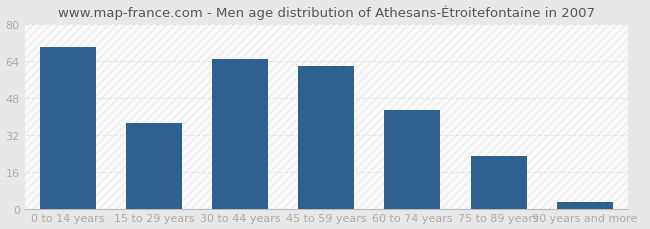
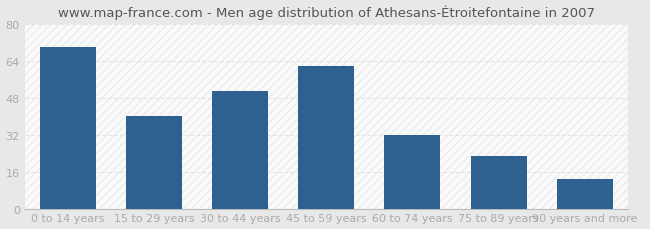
15 to 29 years: 37 -> 40
30 to 44 years: 65 -> 51
60 to 74 years: 43 -> 32
90 years and more: 3 -> 13
